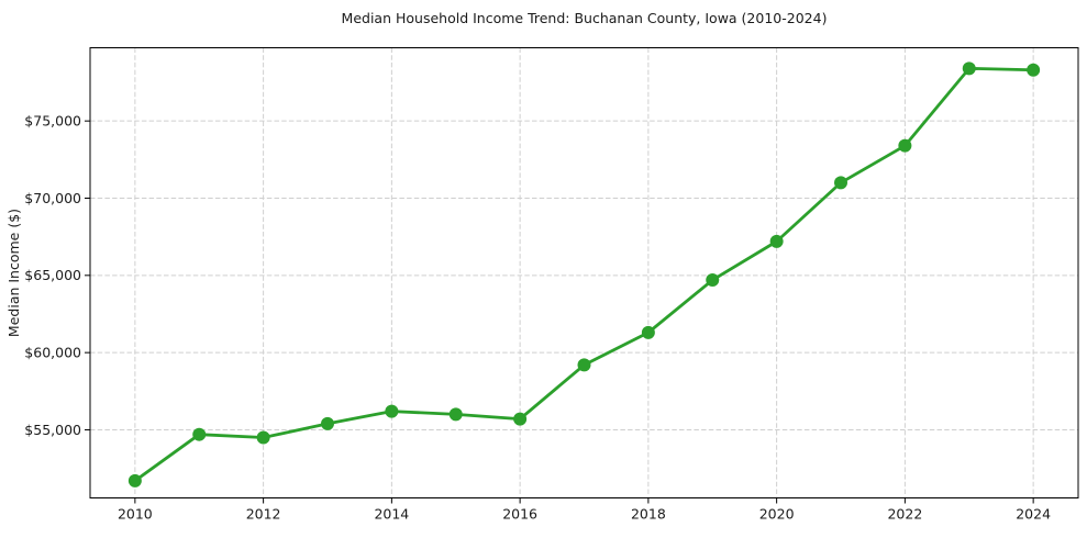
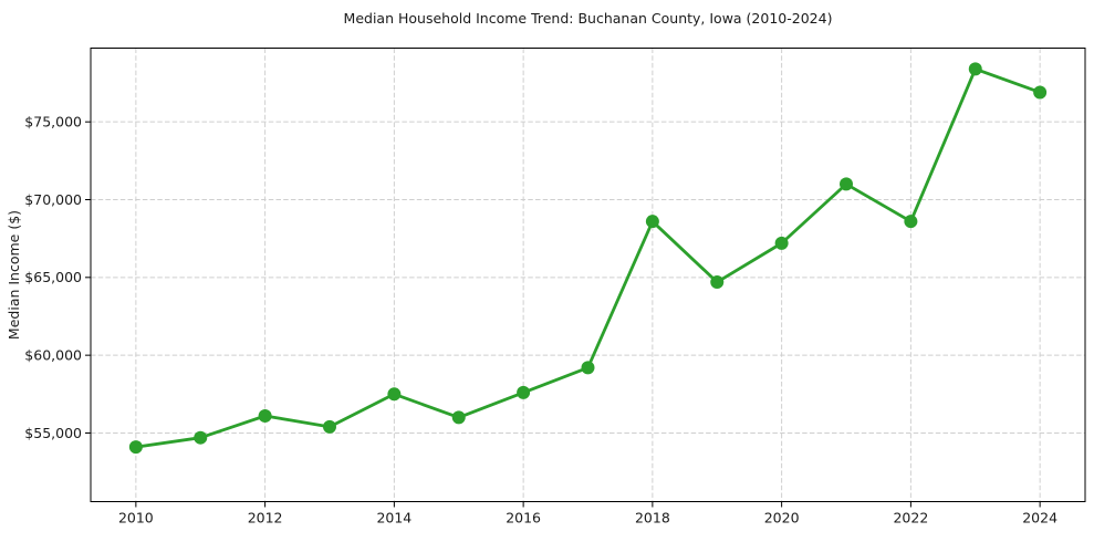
2010: $51700 -> $54100
2012: $54500 -> $56100
2014: $56200 -> $57500
2016: $55700 -> $57600
2018: $61300 -> $68600
2022: $73400 -> $68600
2024: $78300 -> $76900
